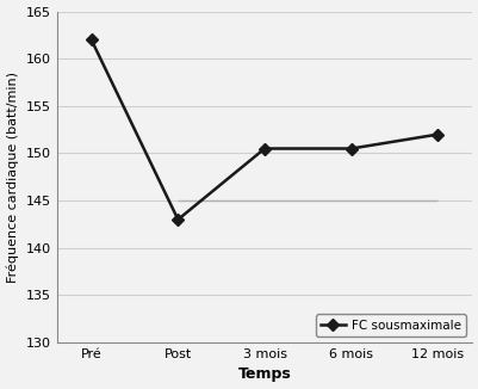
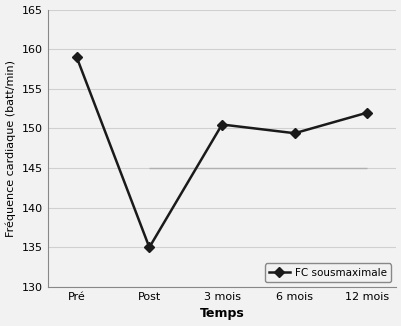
Pré: 162.0 -> 159.0
Post: 143.0 -> 135.0
6 mois: 150.5 -> 149.4
